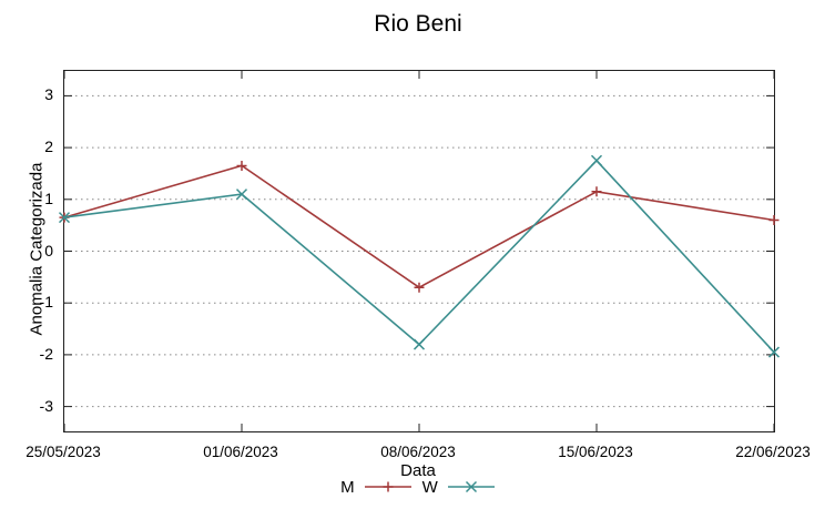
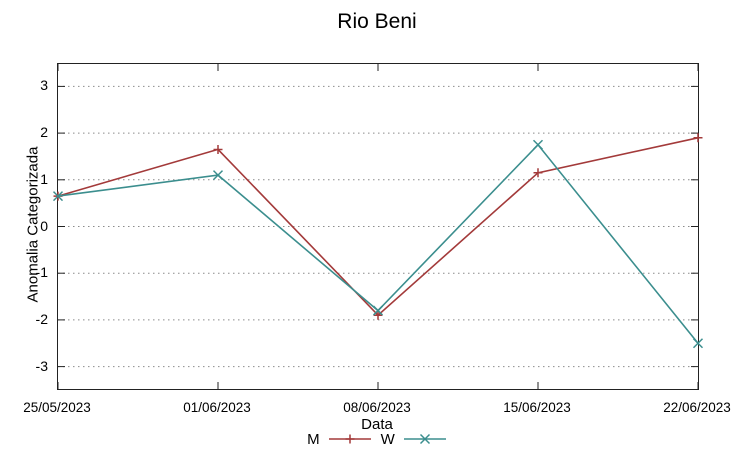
M/08/06/2023: -0.7 -> -1.9
M/22/06/2023: 0.6 -> 1.9
W/22/06/2023: -1.9 -> -2.5
